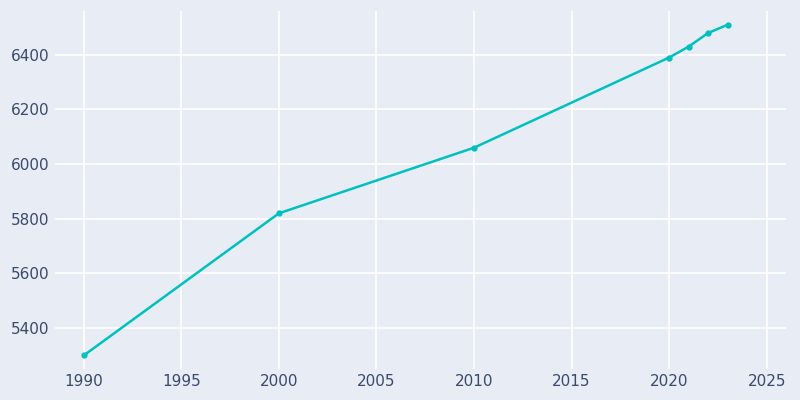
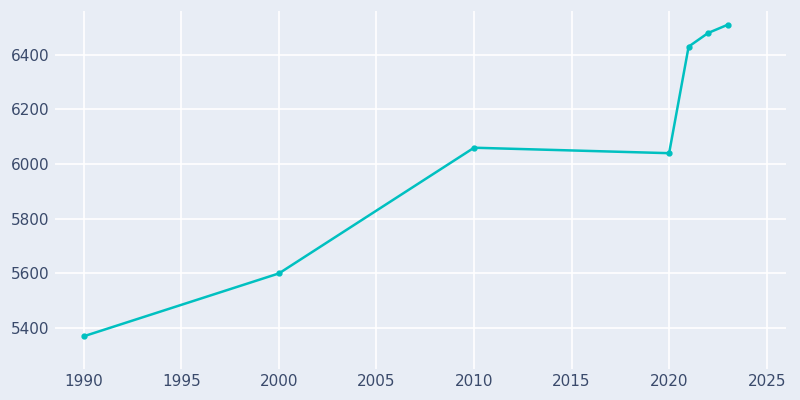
1990: 5300 -> 5370
2000: 5820 -> 5600
2020: 6390 -> 6040
